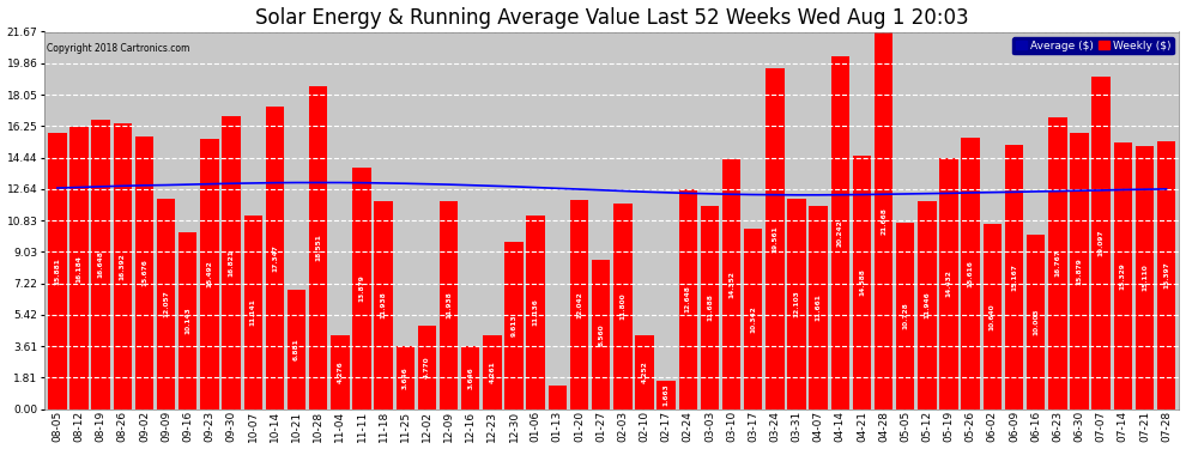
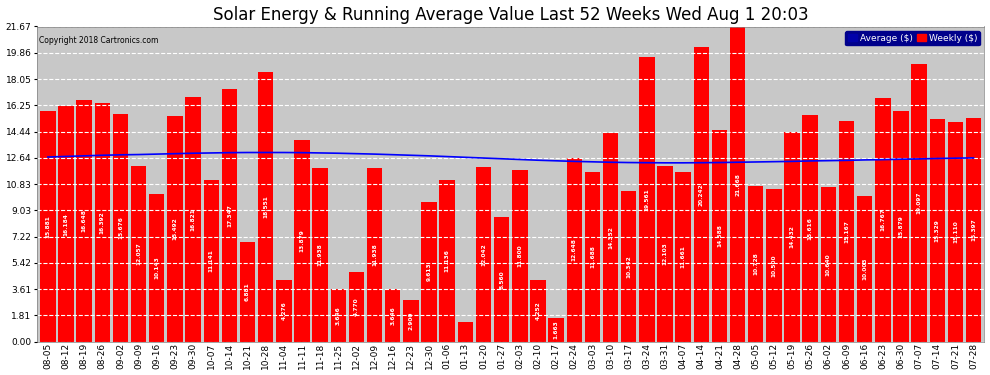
Weekly ($)/12-23: 4.3 -> 2.9
Weekly ($)/05-12: 11.9 -> 10.5
